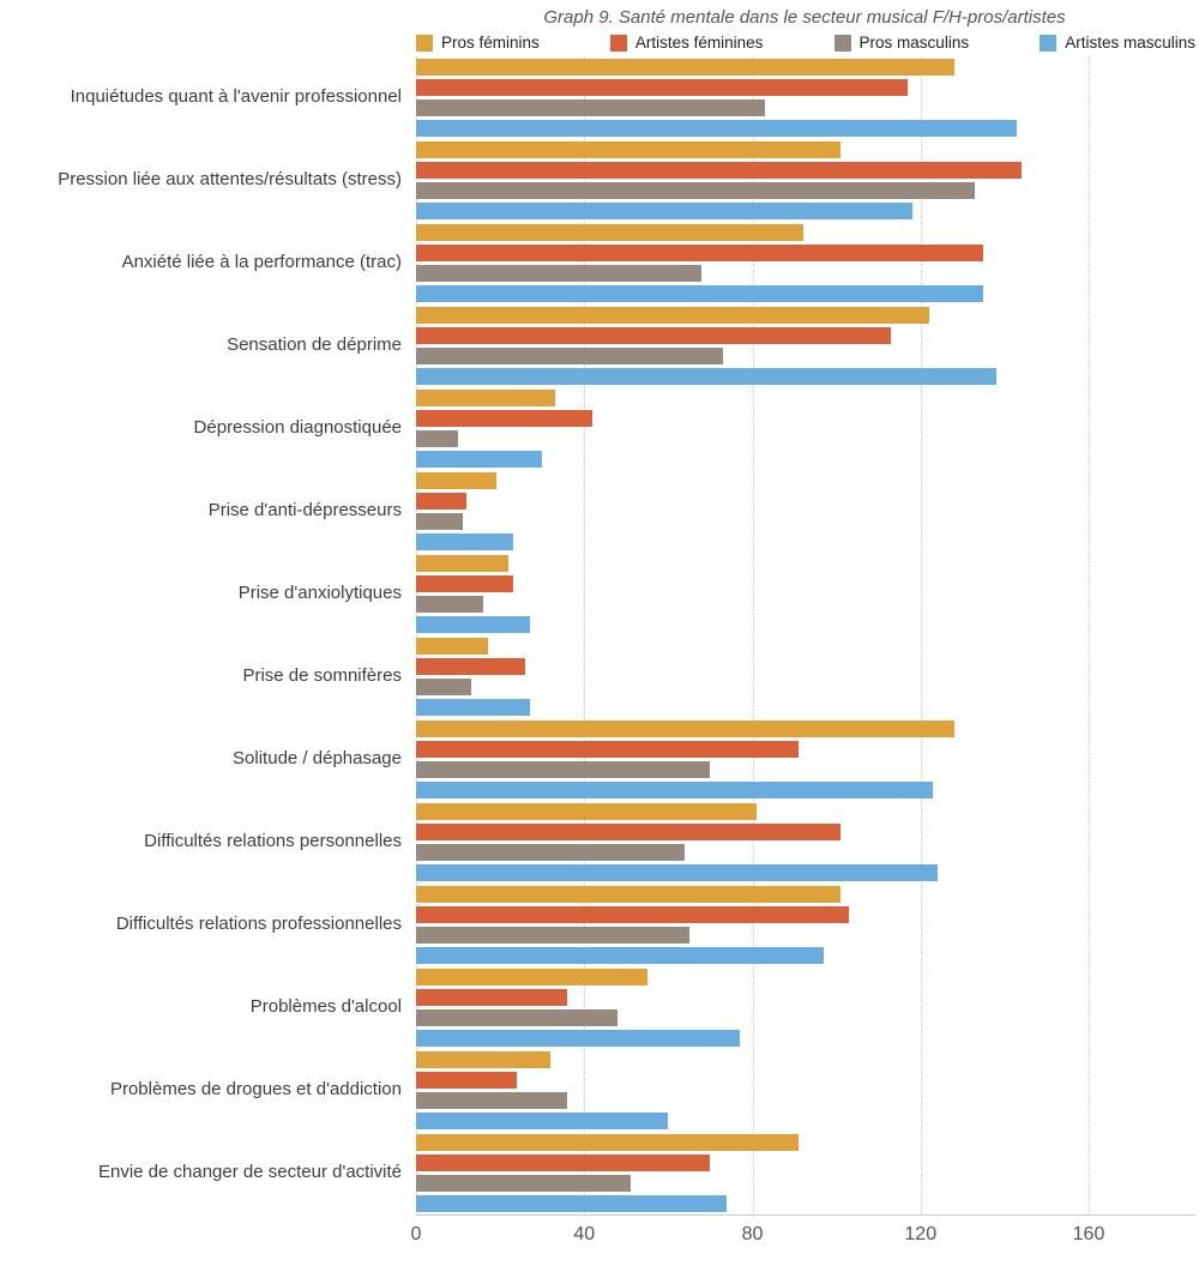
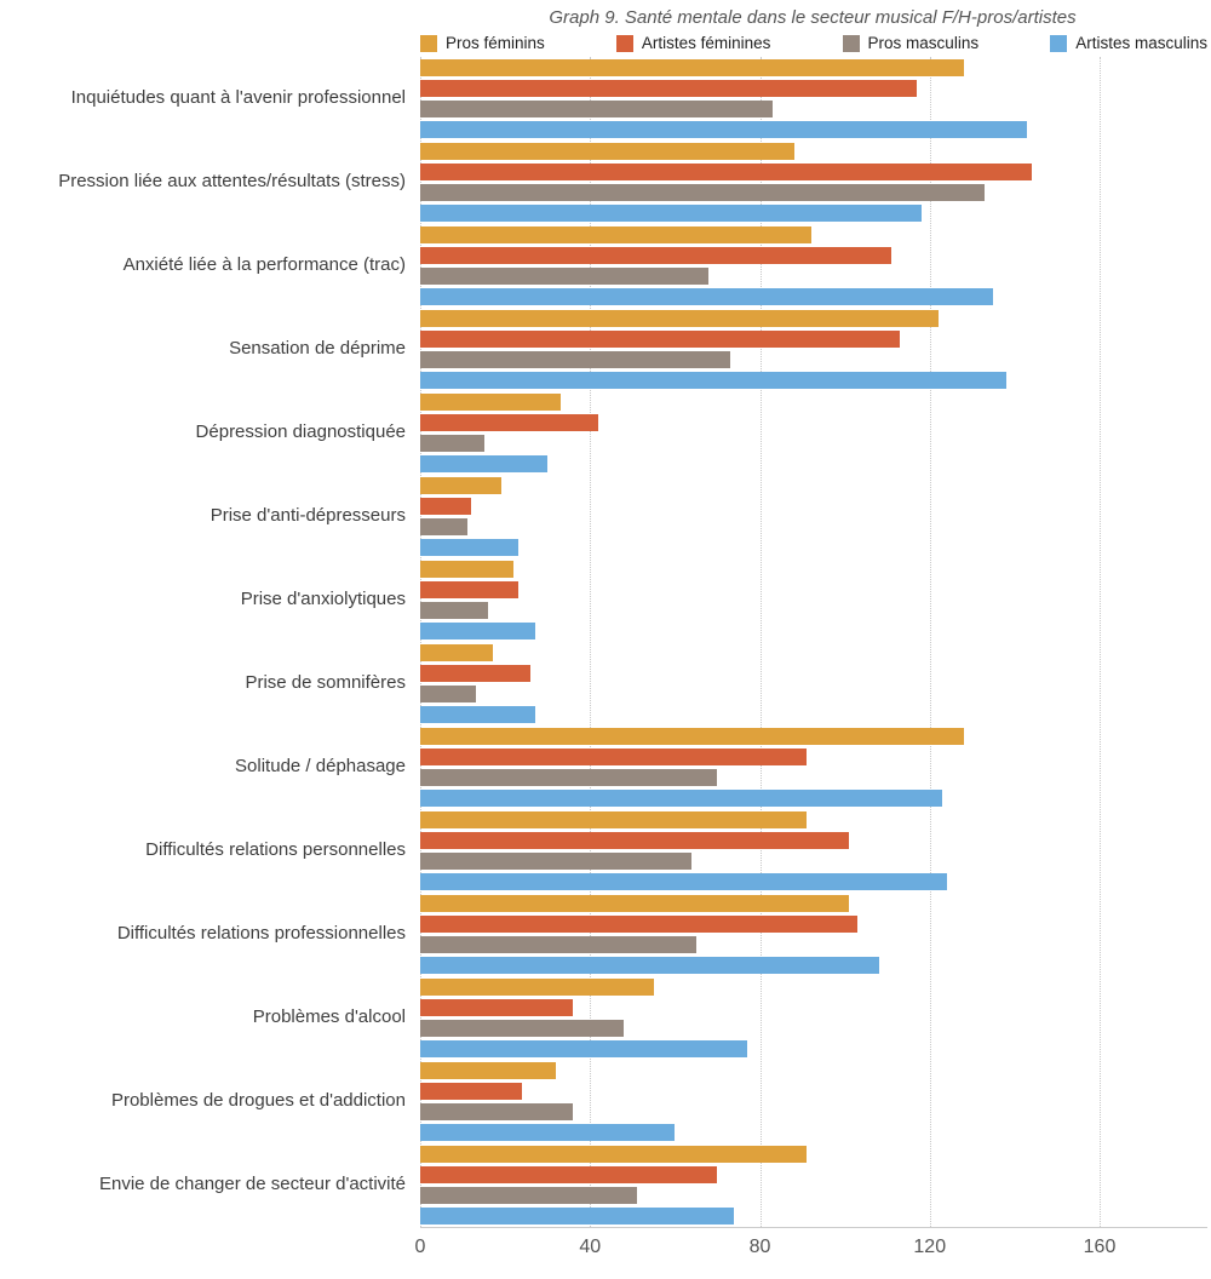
Pros féminins/Pression liée aux attentes/résultats (stress): 101 -> 88
Artistes féminines/Anxiété liée à la performance (trac): 135 -> 111
Pros masculins/Dépression diagnostiquée: 10 -> 15
Pros féminins/Difficultés relations personnelles: 81 -> 91
Artistes masculins/Difficultés relations professionnelles: 97 -> 108
